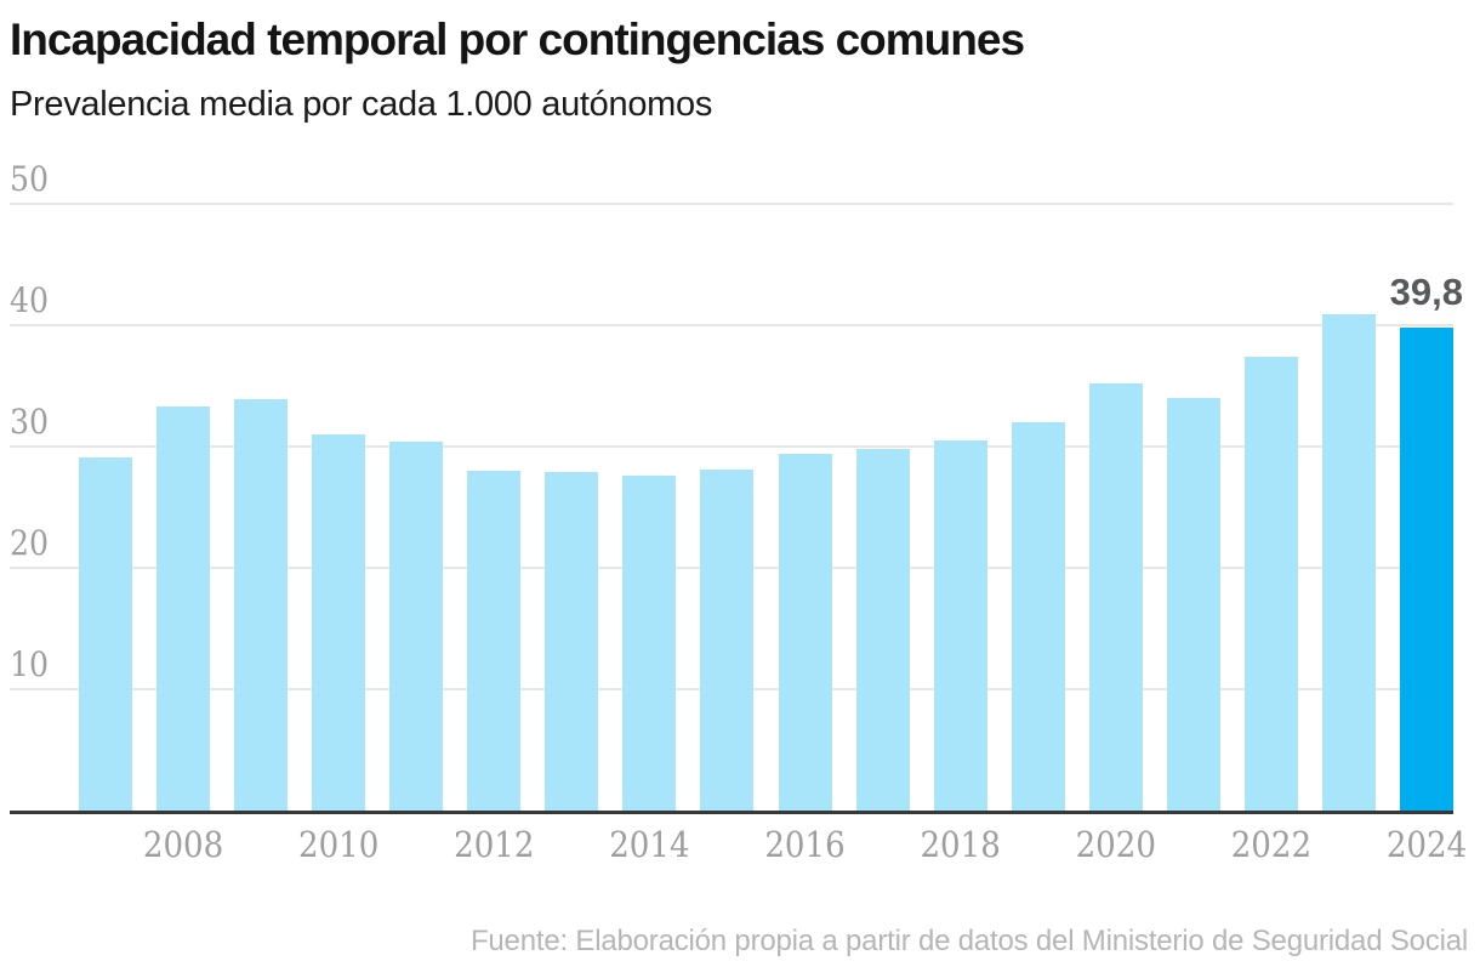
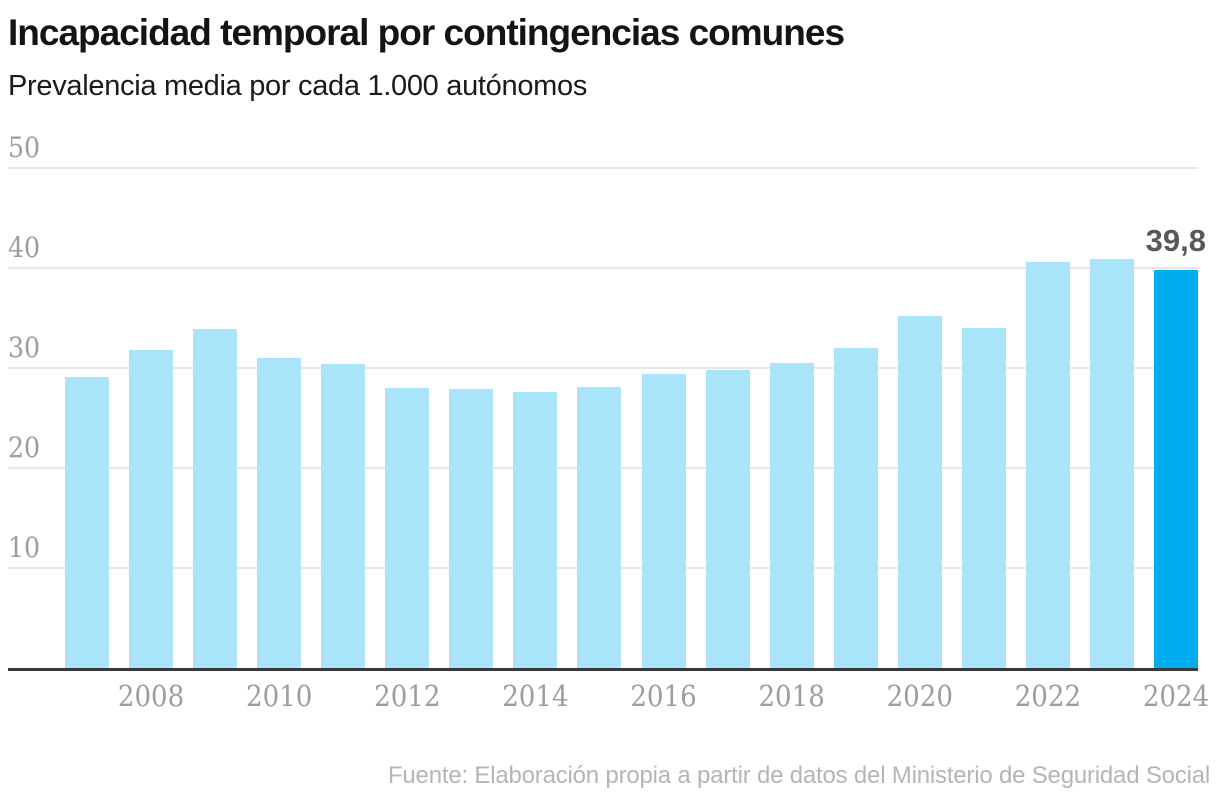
2008: 33.3 -> 31.8
2022: 37.4 -> 40.6
